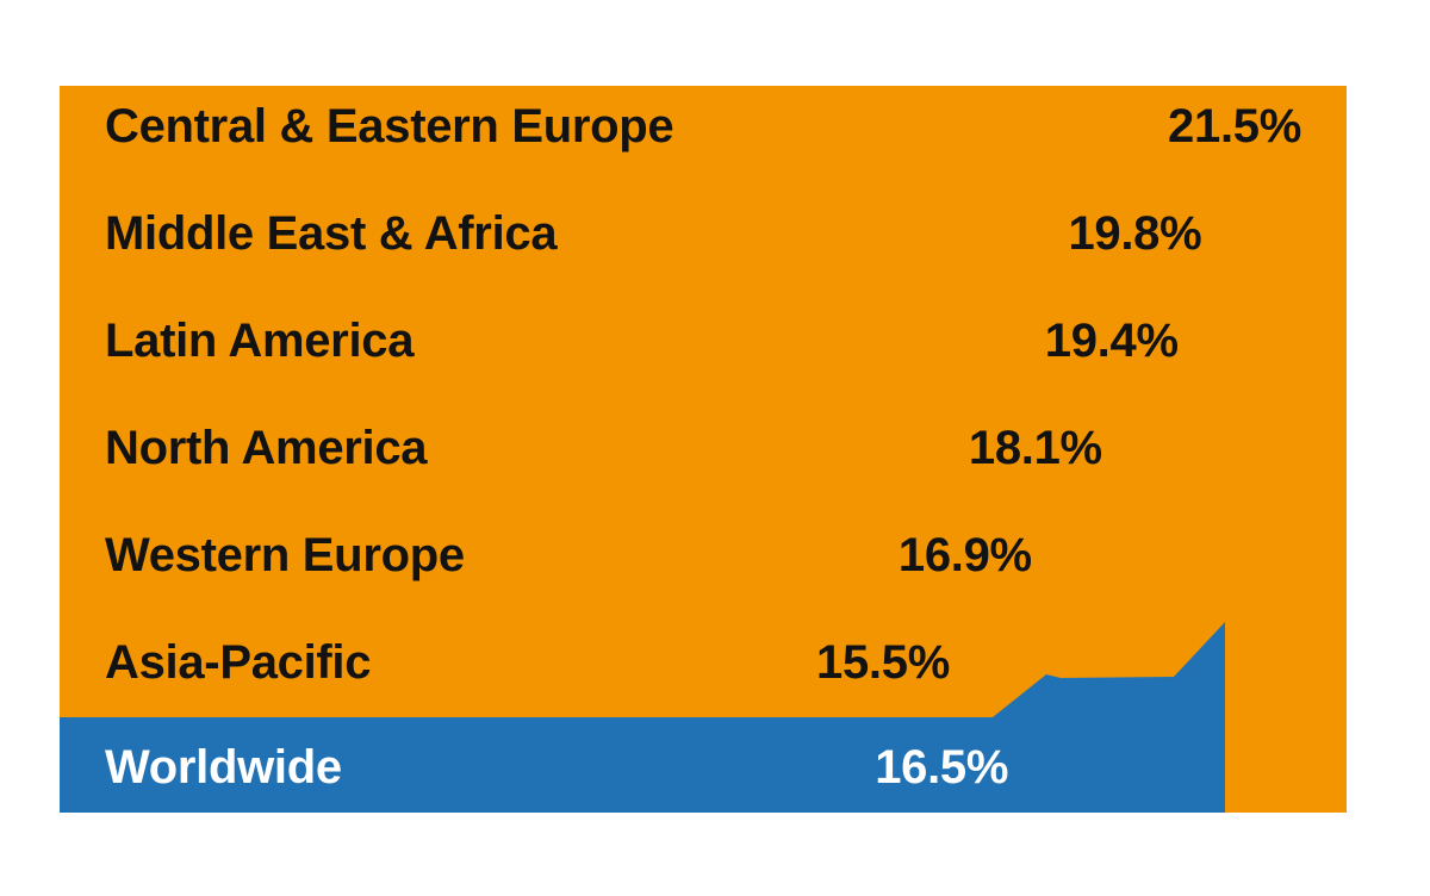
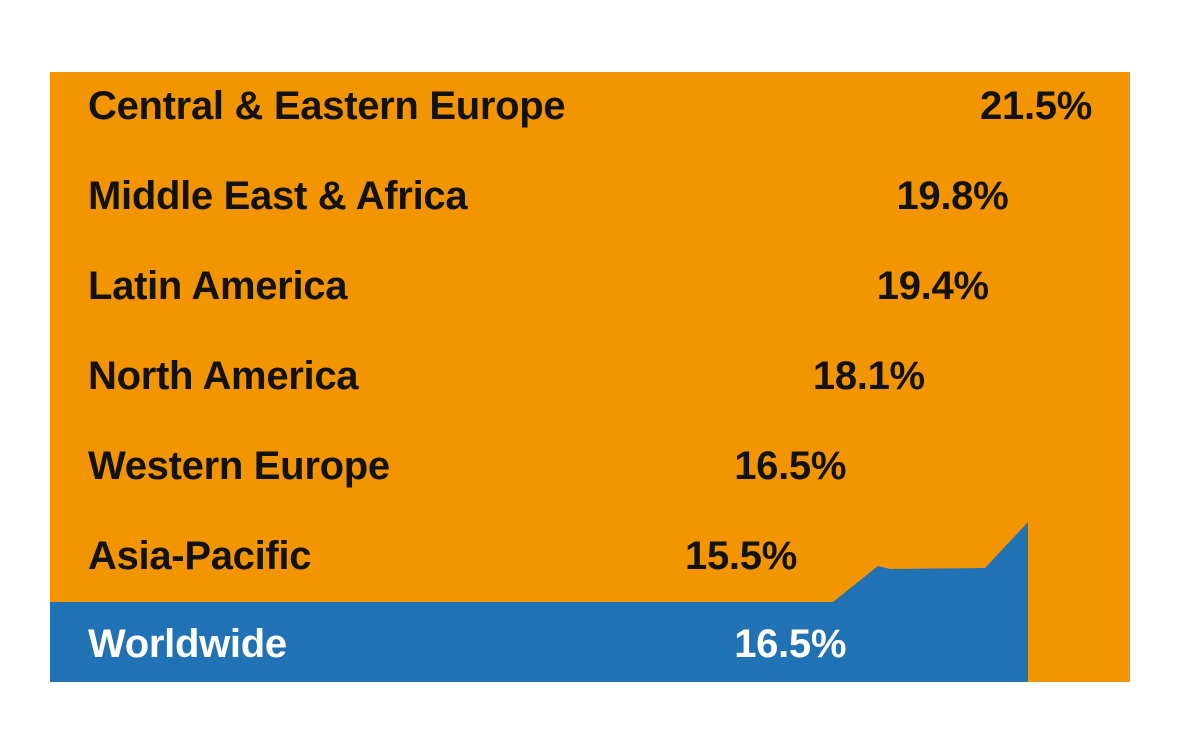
Western Europe: 16.9% -> 16.5%
